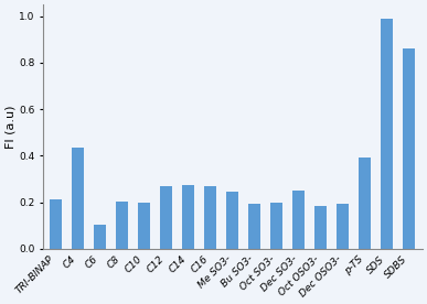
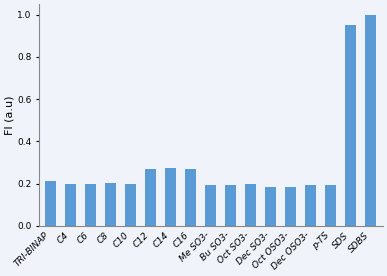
C4: 0.435 -> 0.200
C6: 0.105 -> 0.200
Me SO3-: 0.245 -> 0.193
Dec SO3-: 0.250 -> 0.183
p-TS: 0.390 -> 0.192
SDS: 0.990 -> 0.950
SDBS: 0.860 -> 1.000
